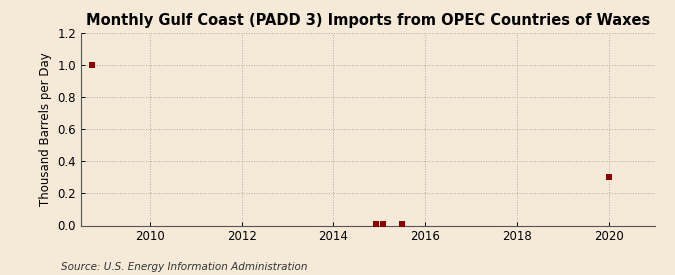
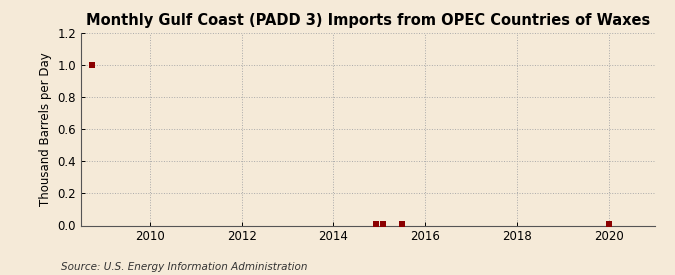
2020: 0.30 -> 0.01
